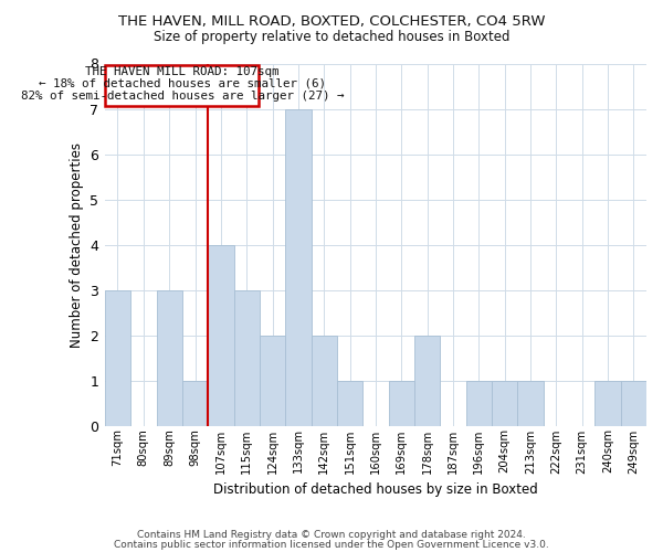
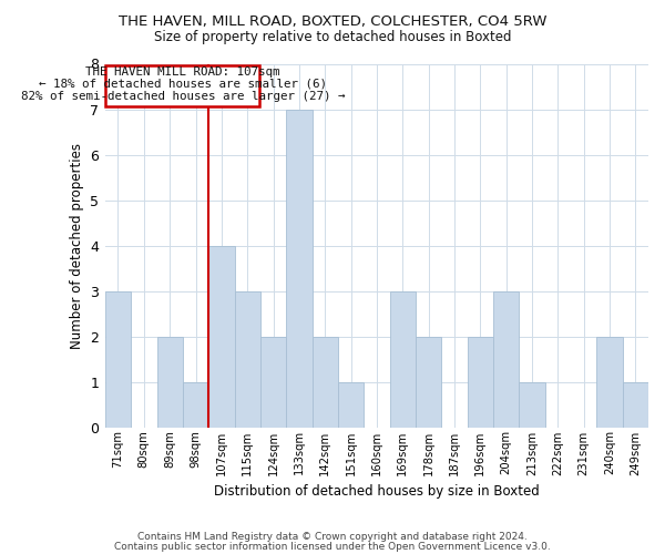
89sqm: 3 -> 2
169sqm: 1 -> 3
196sqm: 1 -> 2
204sqm: 1 -> 3
240sqm: 1 -> 2
